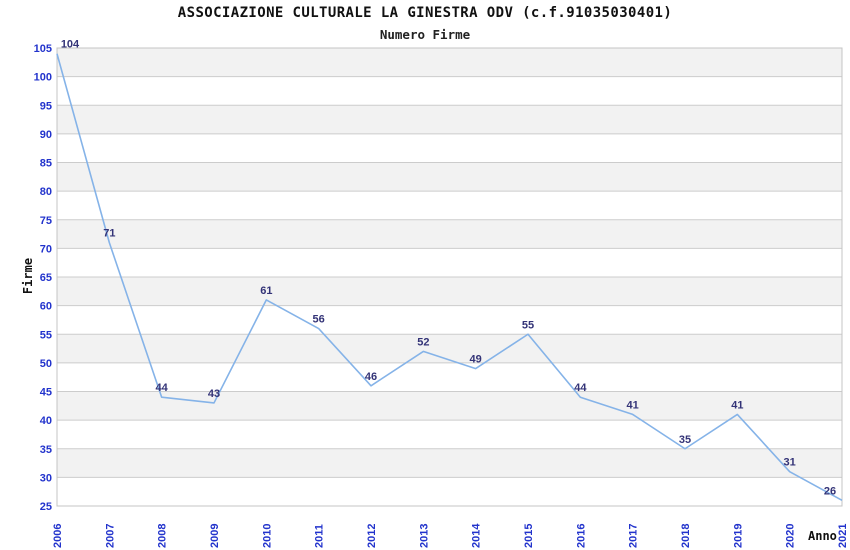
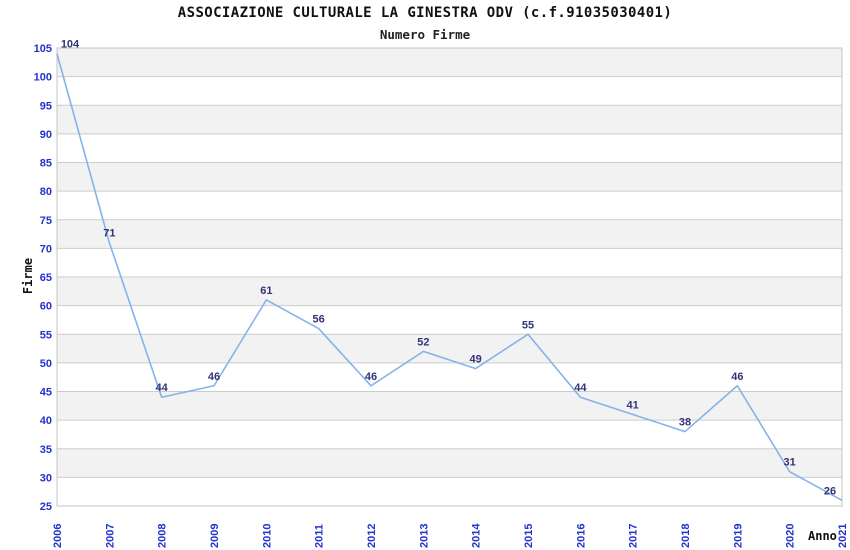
2009: 43 -> 46
2018: 35 -> 38
2019: 41 -> 46
